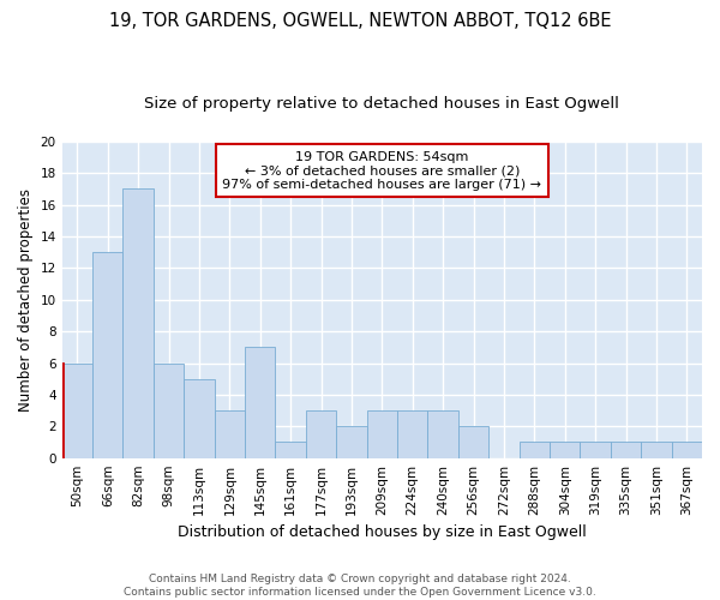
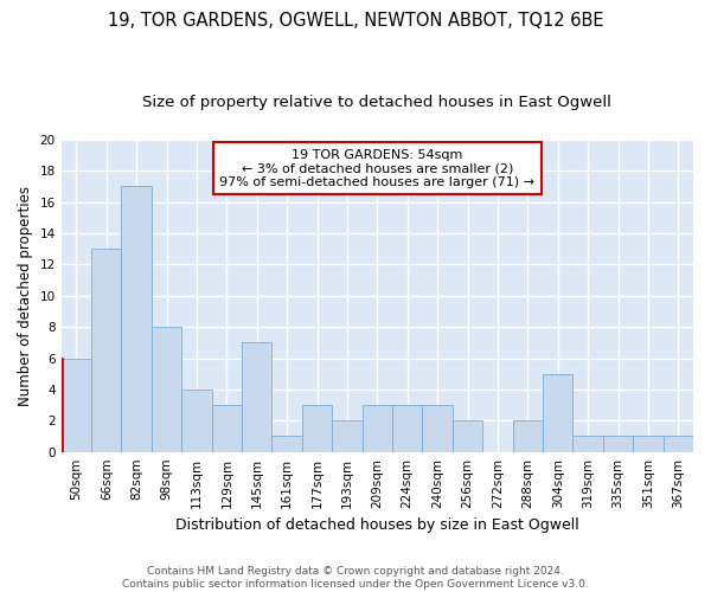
98sqm: 6 -> 8
113sqm: 5 -> 4
288sqm: 1 -> 2
304sqm: 1 -> 5
